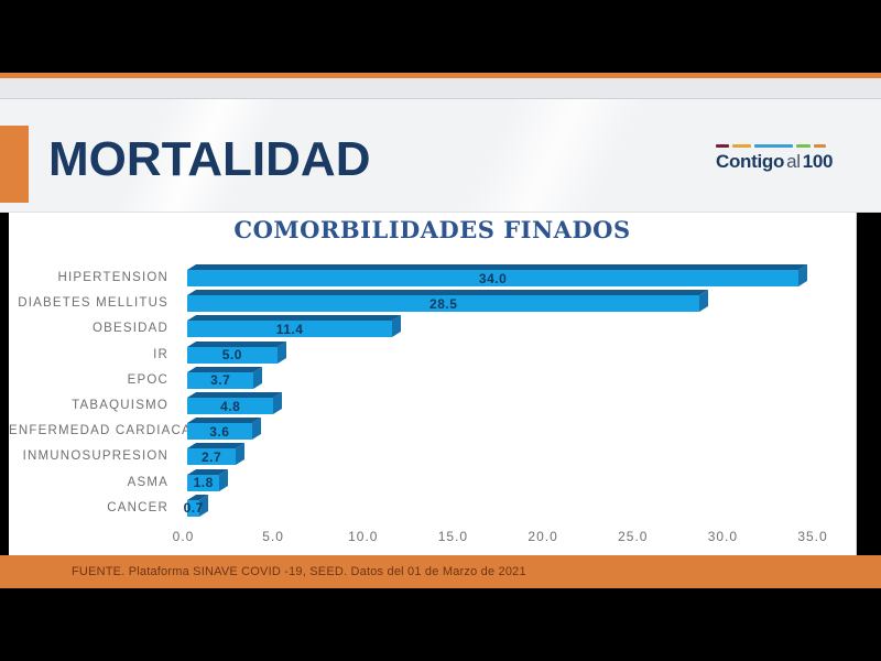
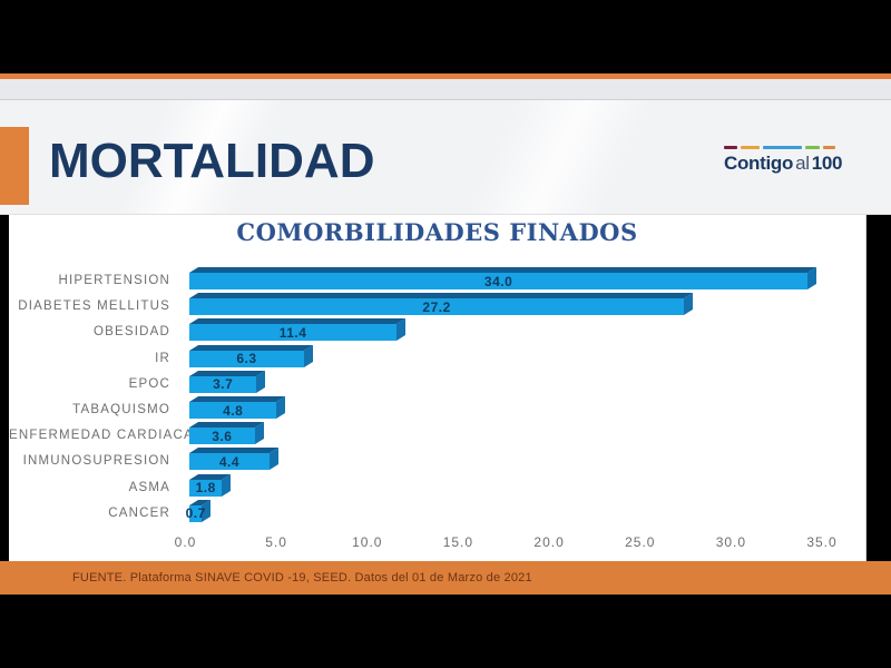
DIABETES MELLITUS: 28.5 -> 27.2
IR: 5.0 -> 6.3
INMUNOSUPRESION: 2.7 -> 4.4
